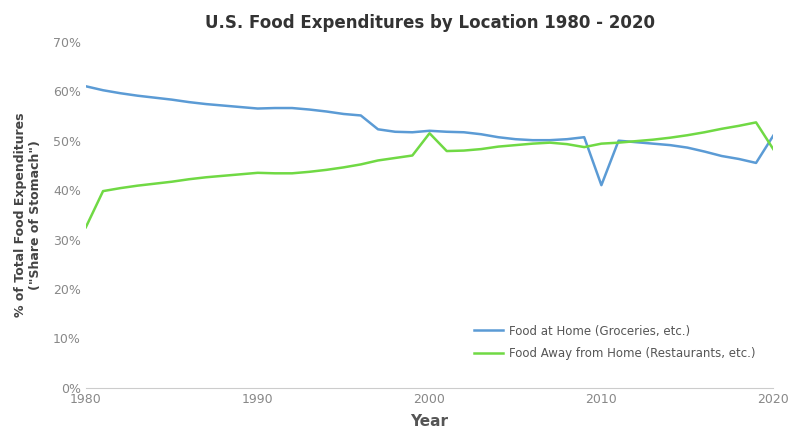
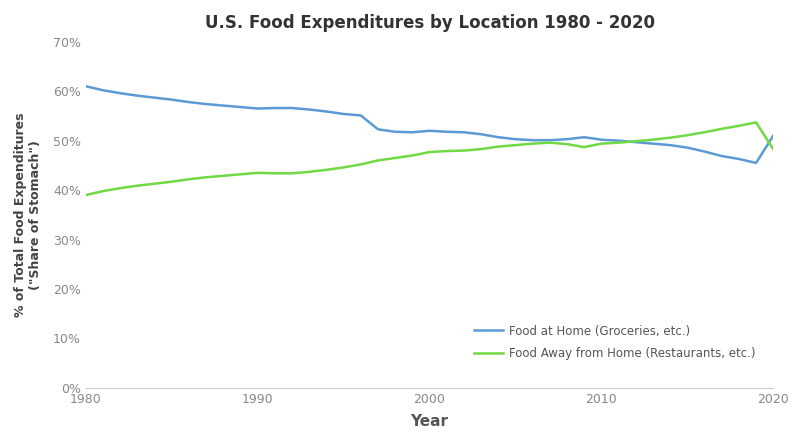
Food Away from Home (Restaurants, etc.)/1980: 32.5% -> 39.0%
Food Away from Home (Restaurants, etc.)/2000: 51.5% -> 47.7%
Food at Home (Groceries, etc.)/2010: 41.0% -> 50.2%
